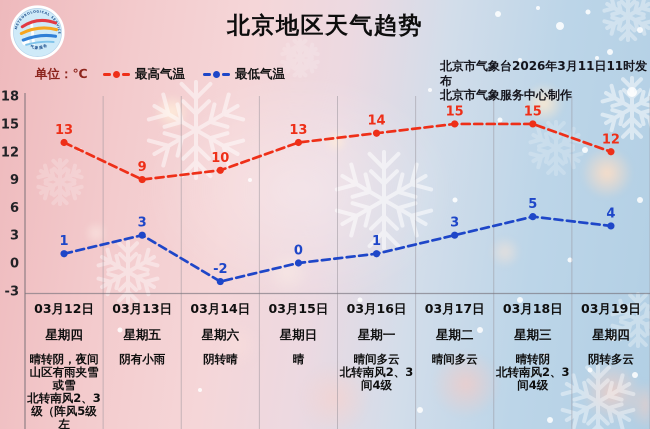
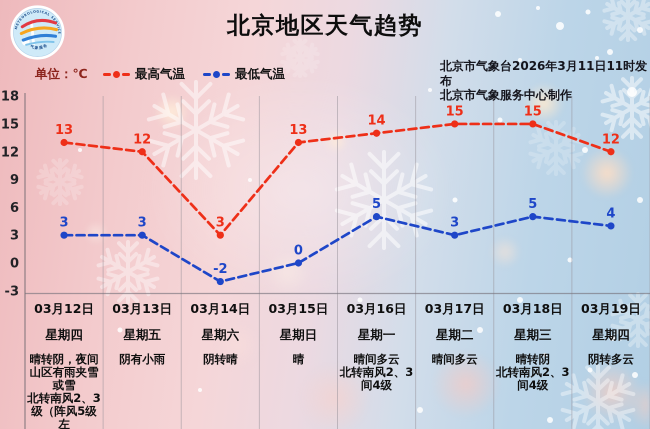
最低气温/03月12日: 1 -> 3
最高气温/03月13日: 9 -> 12
最高气温/03月14日: 10 -> 3
最低气温/03月16日: 1 -> 5
